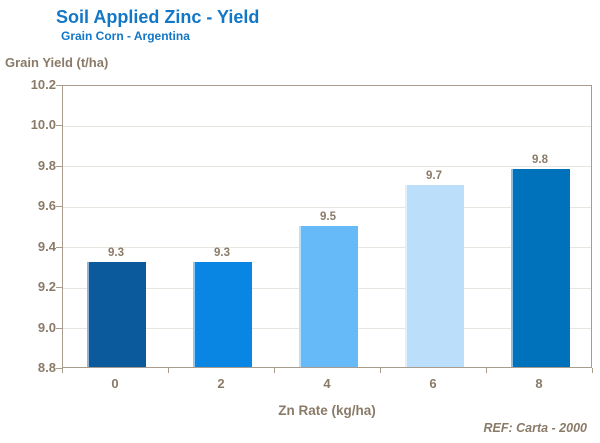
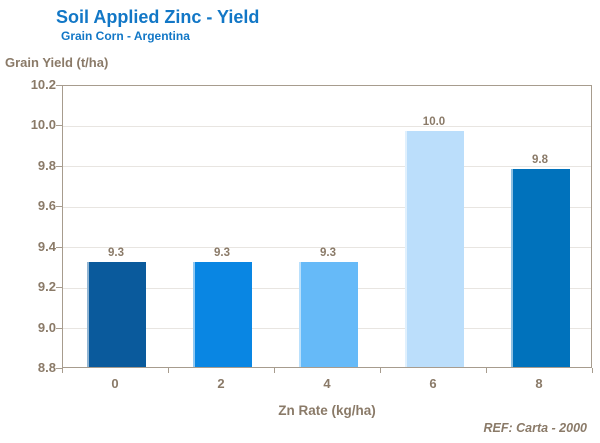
4: 9.5 -> 9.3
6: 9.7 -> 10.0
